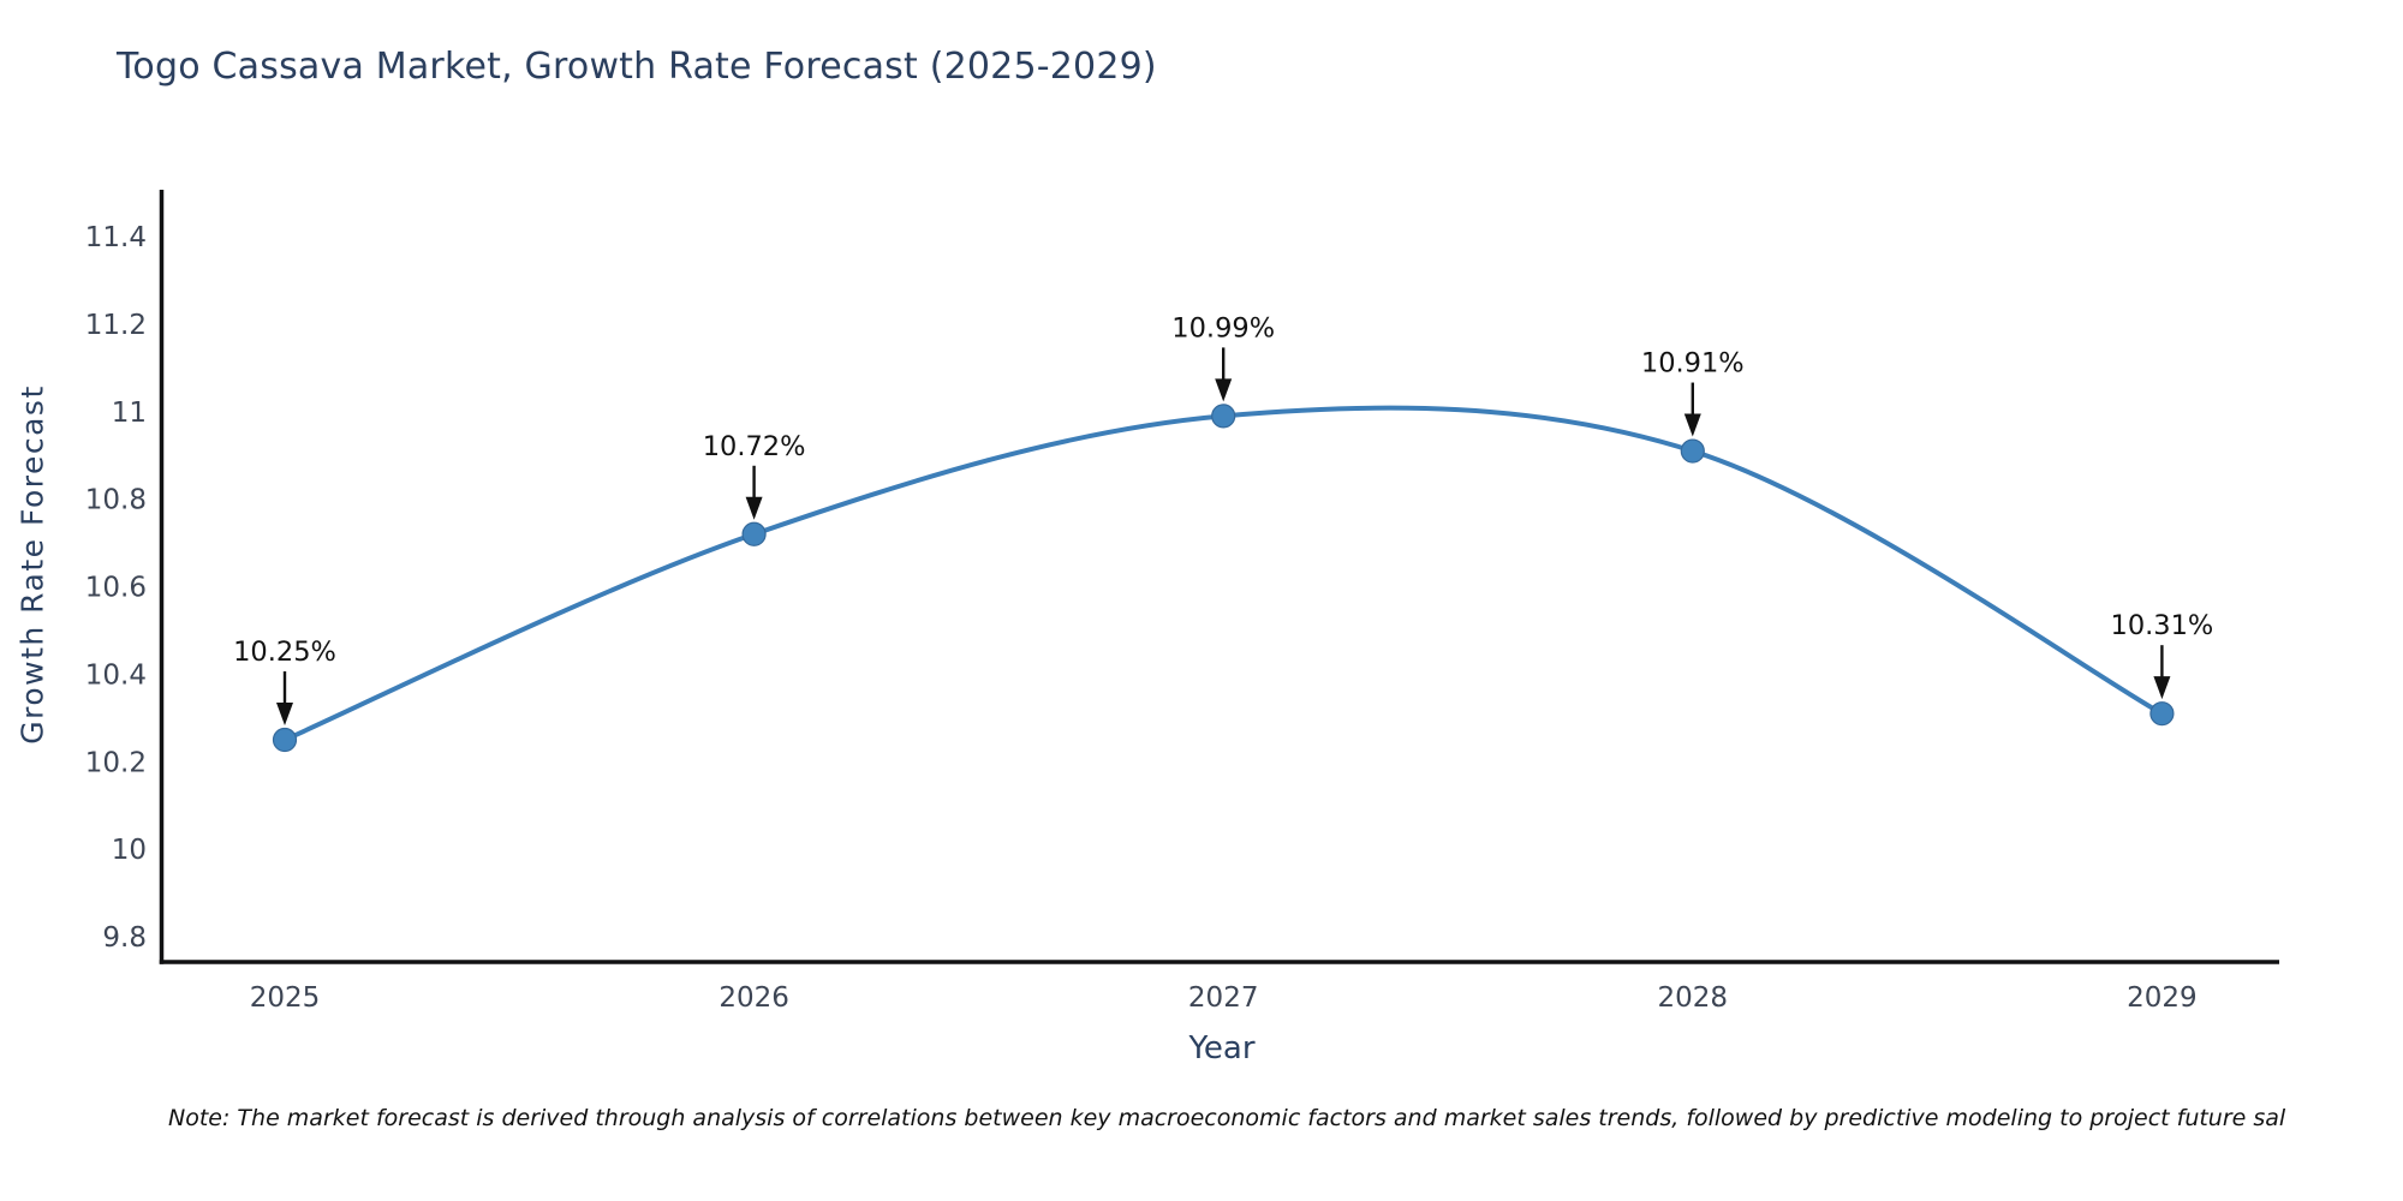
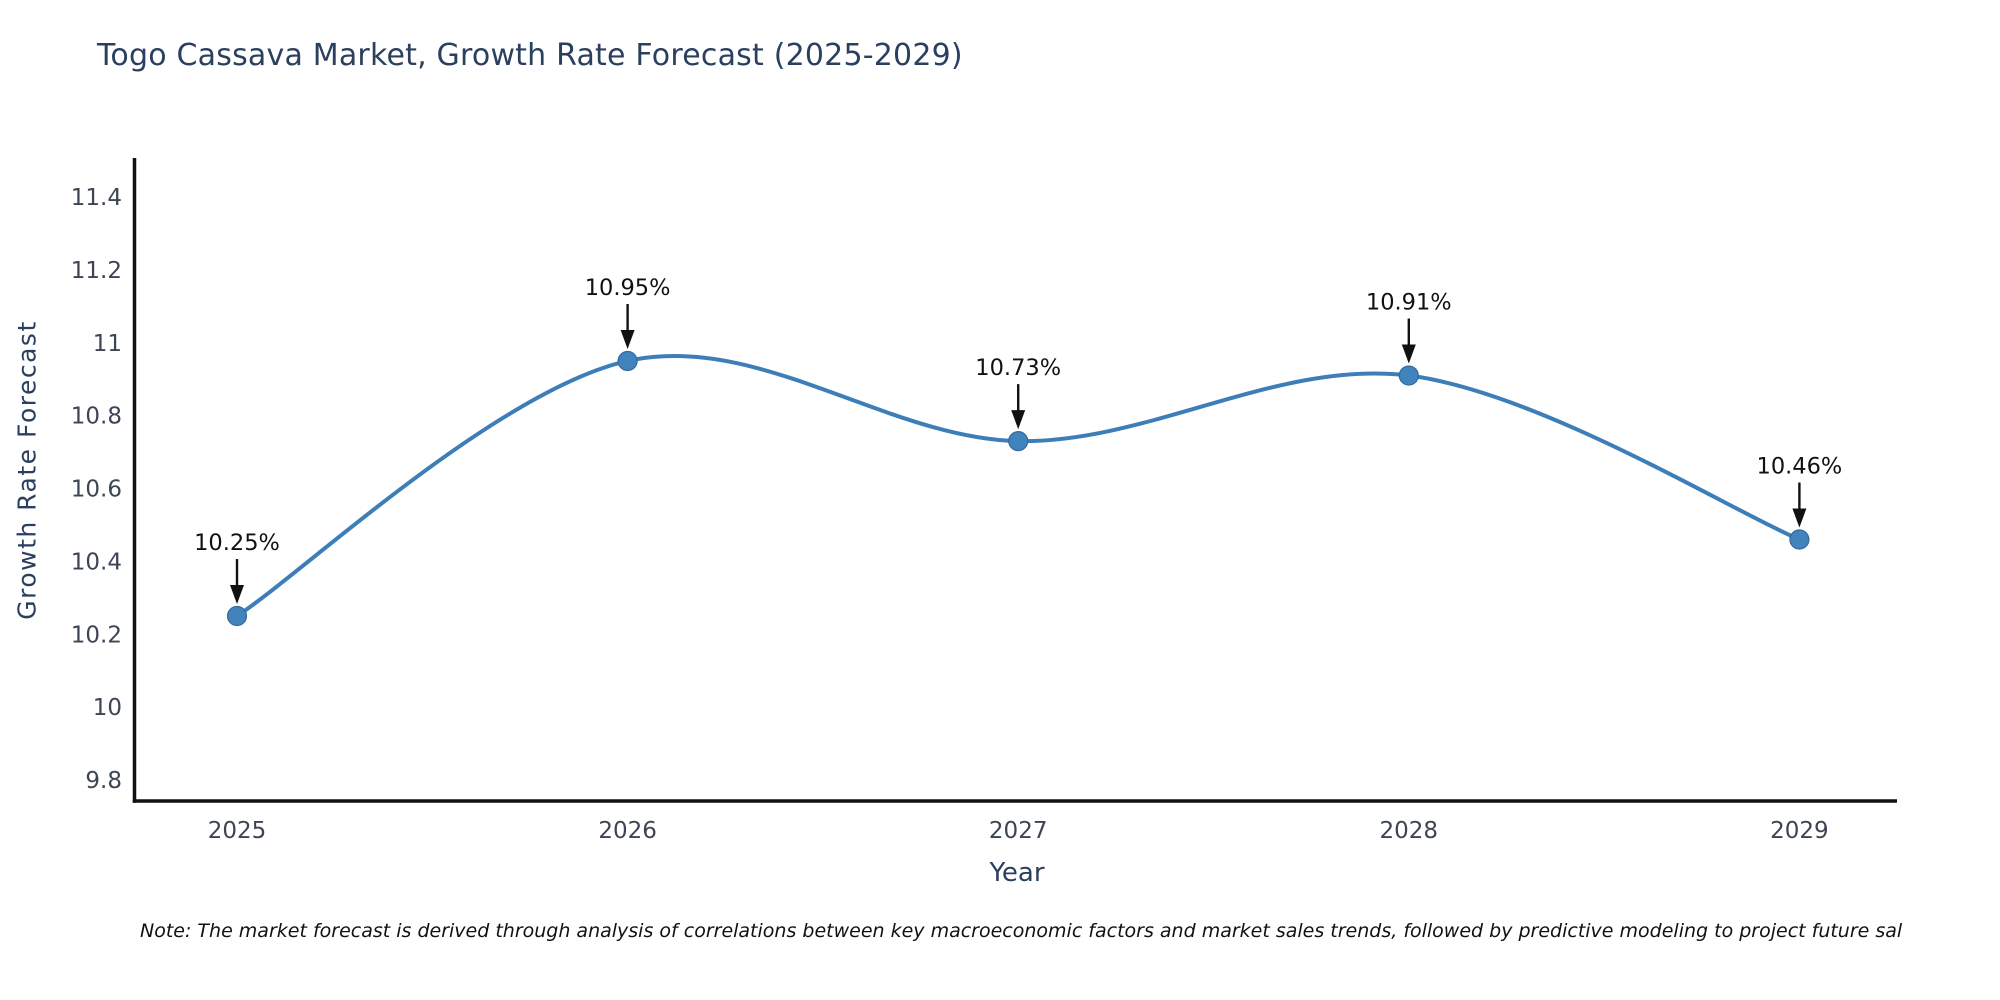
2026: 10.72% -> 10.95%
2027: 10.99% -> 10.73%
2029: 10.31% -> 10.46%
